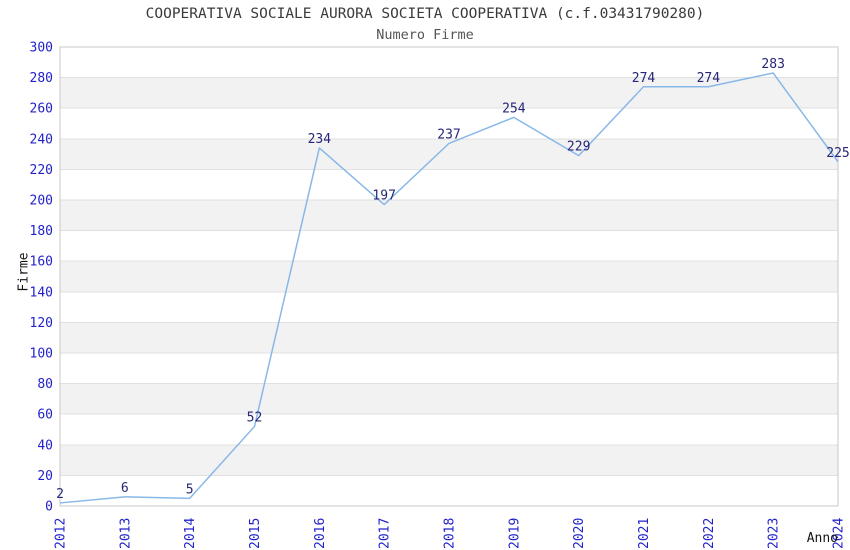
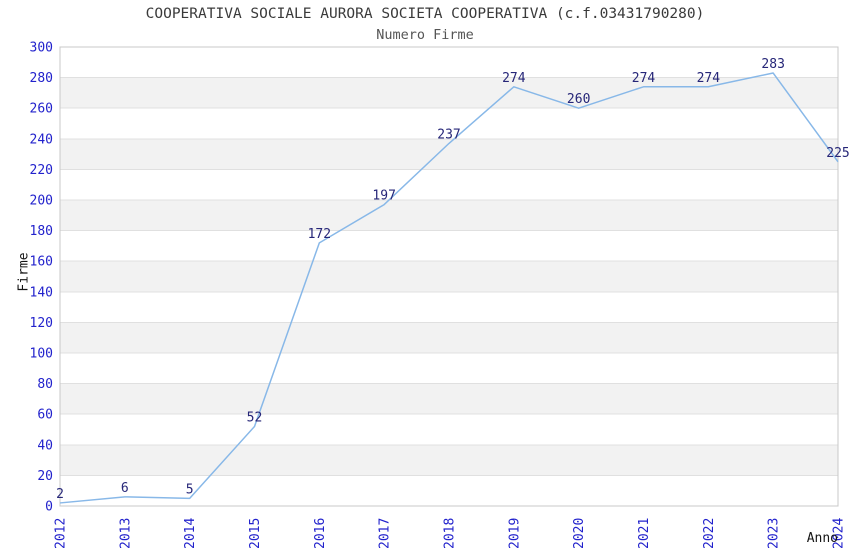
2016: 234 -> 172
2019: 254 -> 274
2020: 229 -> 260
